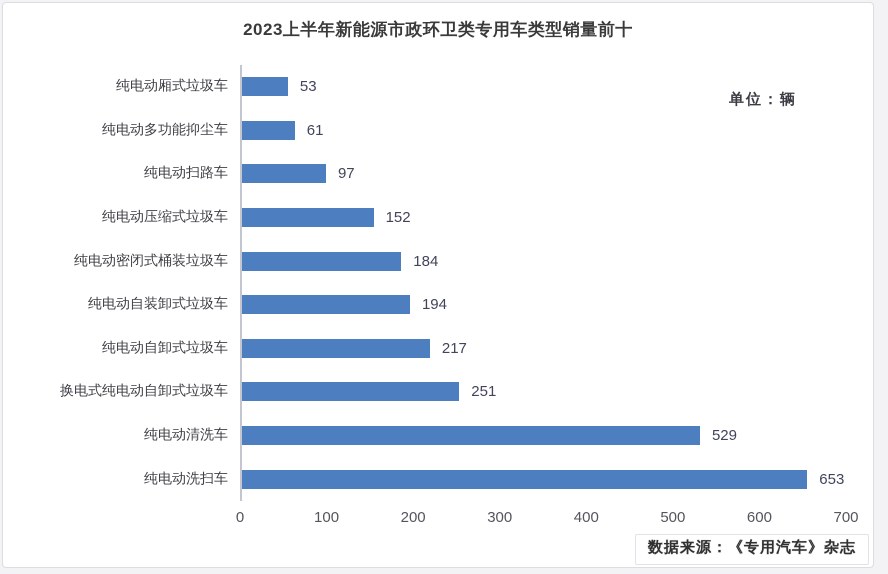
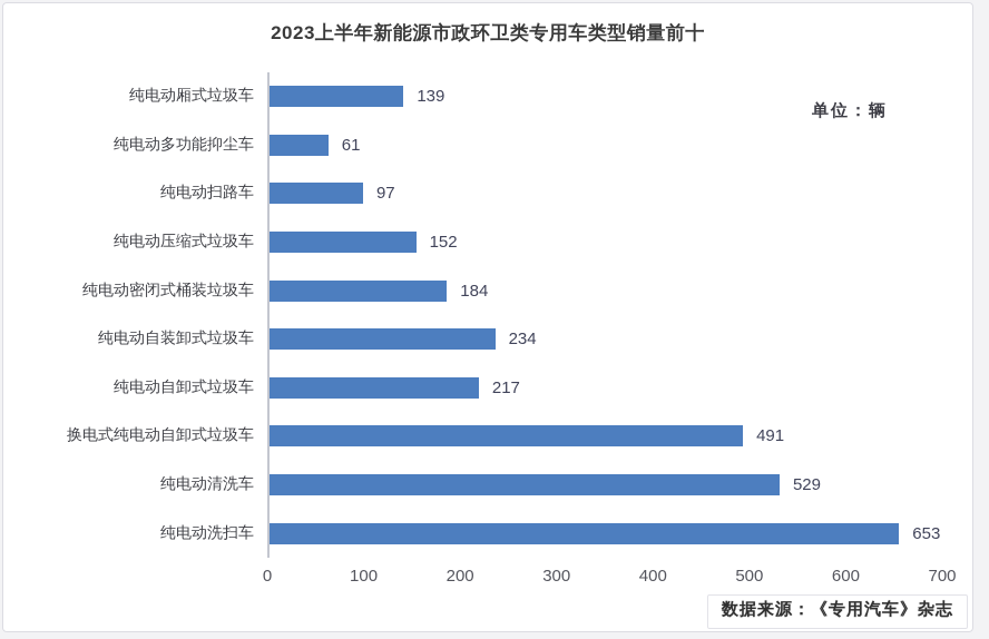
纯电动厢式垃圾车: 53 -> 139
纯电动自装卸式垃圾车: 194 -> 234
换电式纯电动自卸式垃圾车: 251 -> 491
